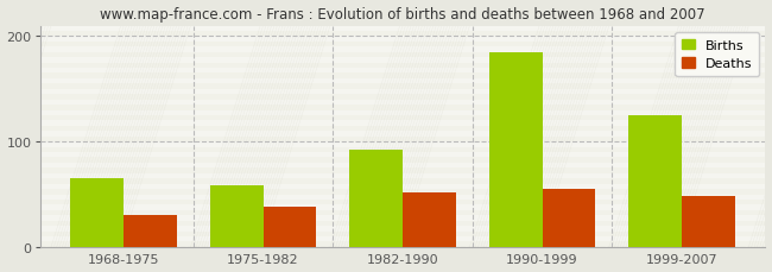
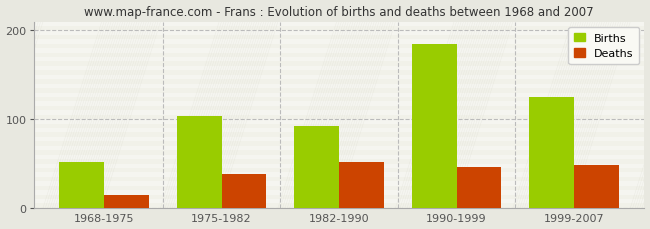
Births/1968-1975: 65 -> 52
Deaths/1968-1975: 30 -> 14
Births/1975-1982: 58 -> 104
Deaths/1990-1999: 55 -> 46
